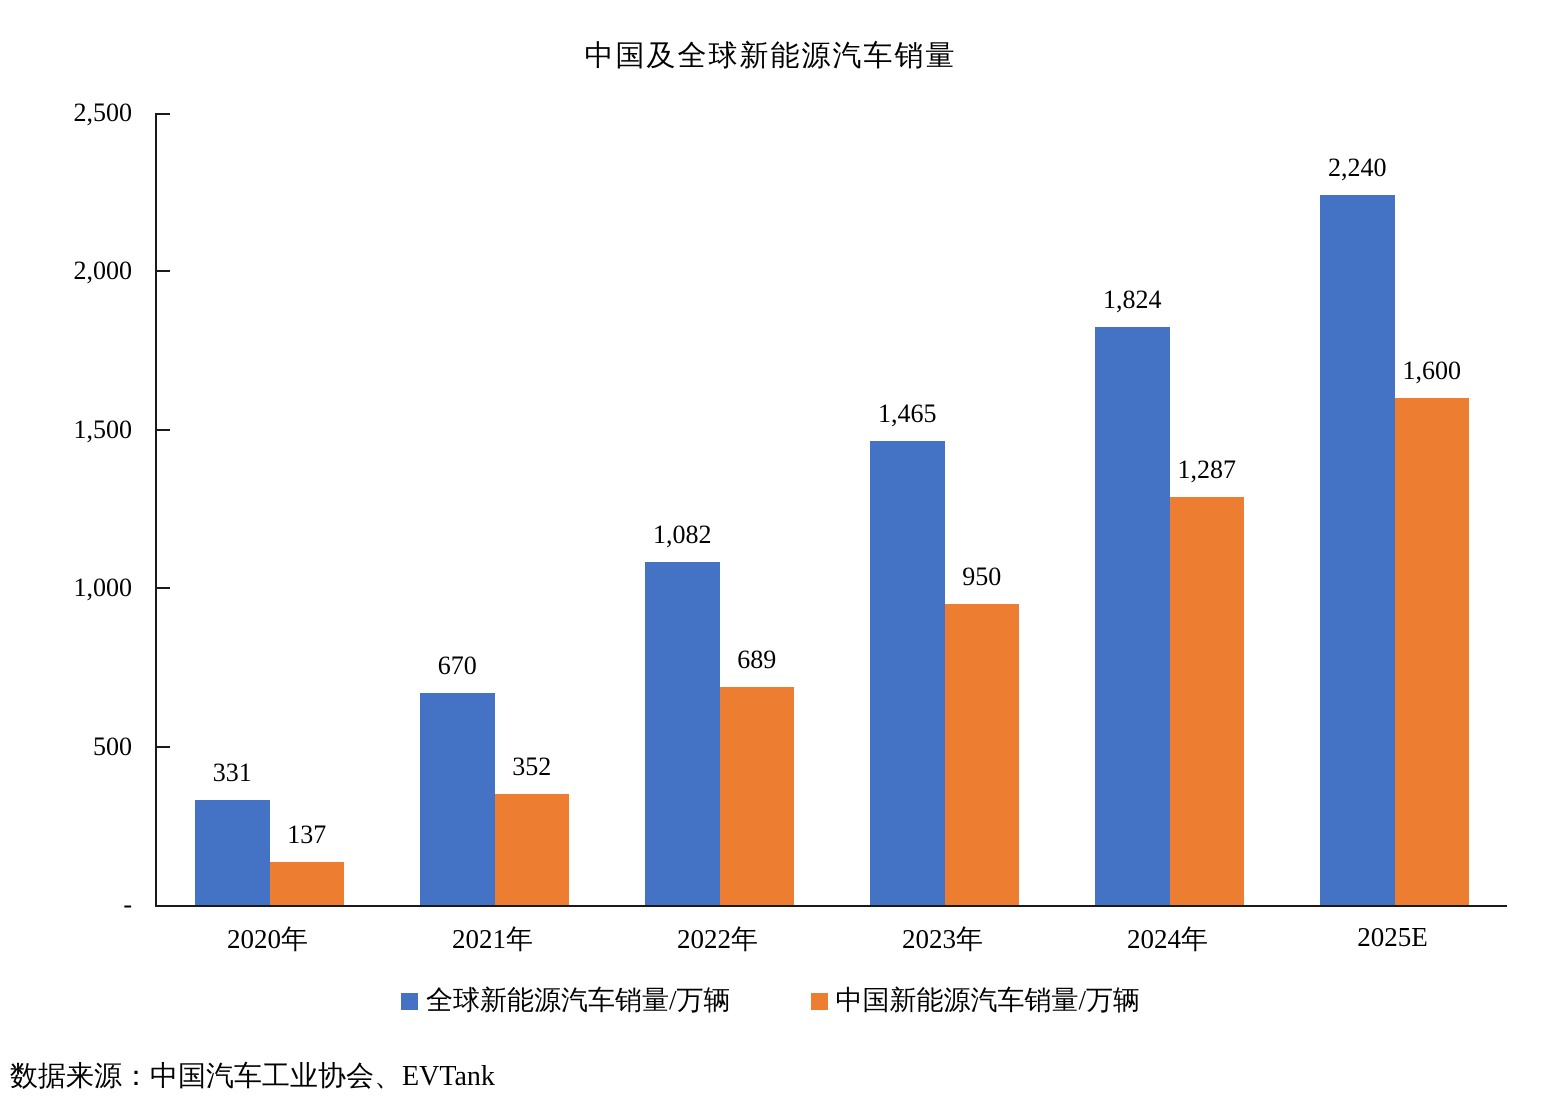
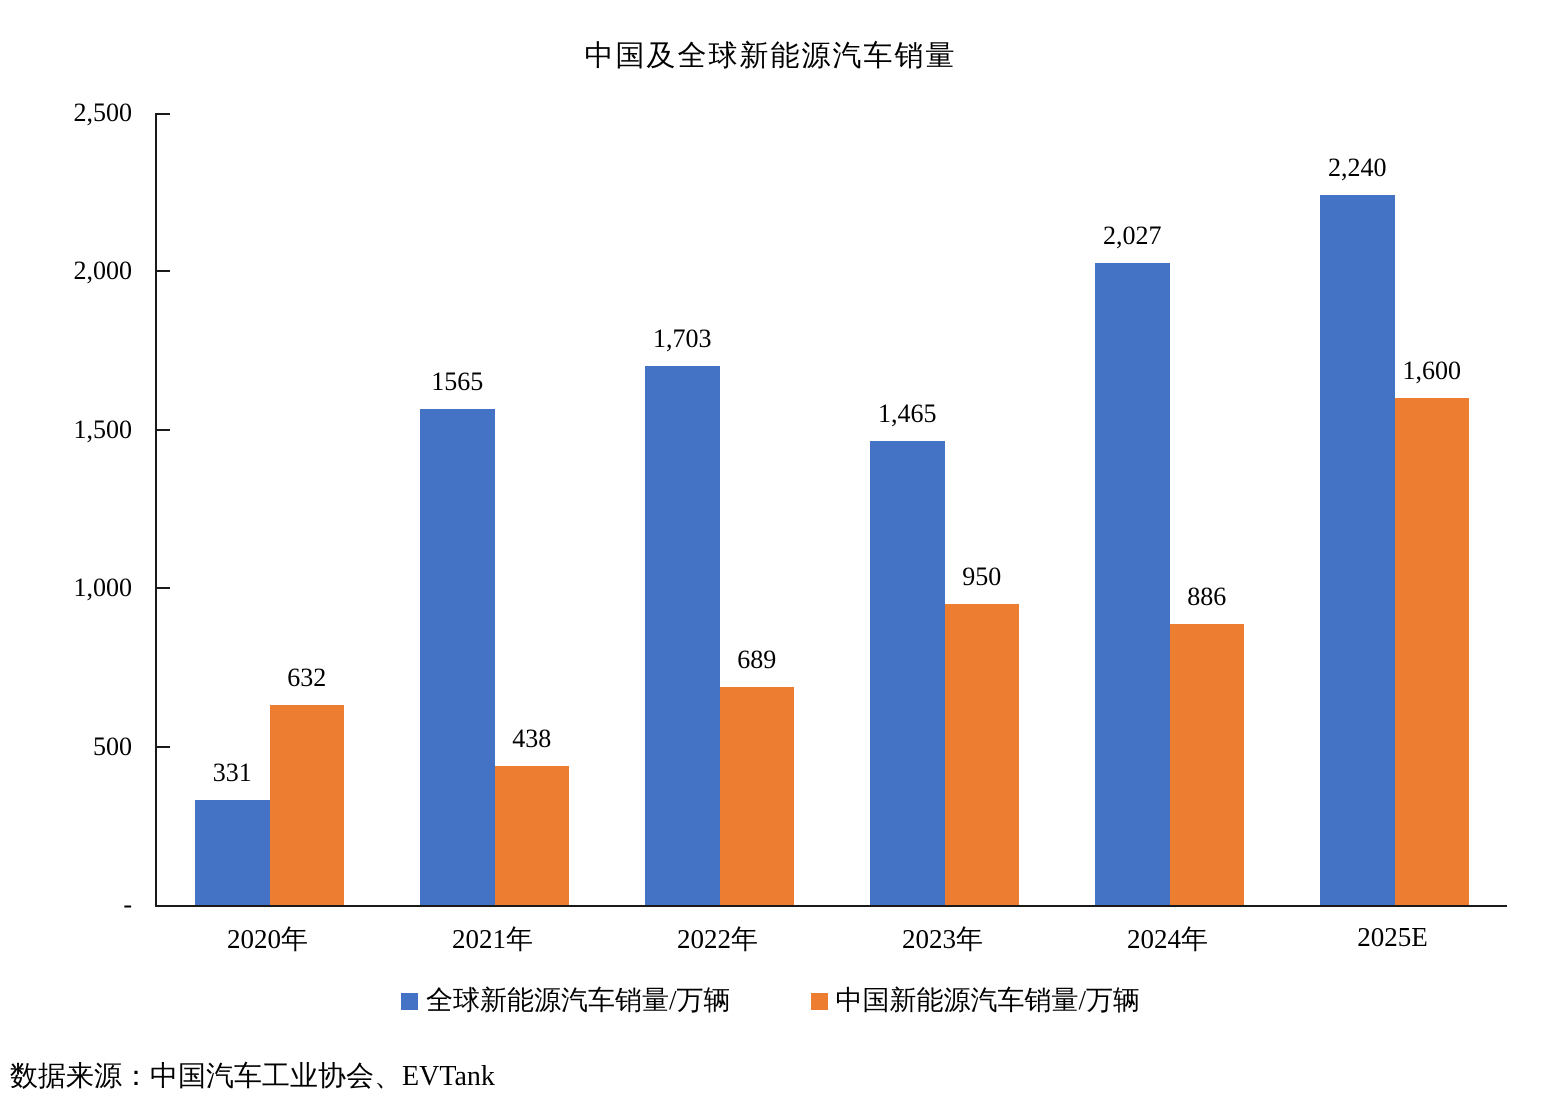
中国新能源汽车销量/万辆/2020年: 137 -> 632
全球新能源汽车销量/万辆/2021年: 670 -> 1565
中国新能源汽车销量/万辆/2021年: 352 -> 438
全球新能源汽车销量/万辆/2022年: 1,082 -> 1,703
全球新能源汽车销量/万辆/2024年: 1,824 -> 2,027
中国新能源汽车销量/万辆/2024年: 1,287 -> 886
